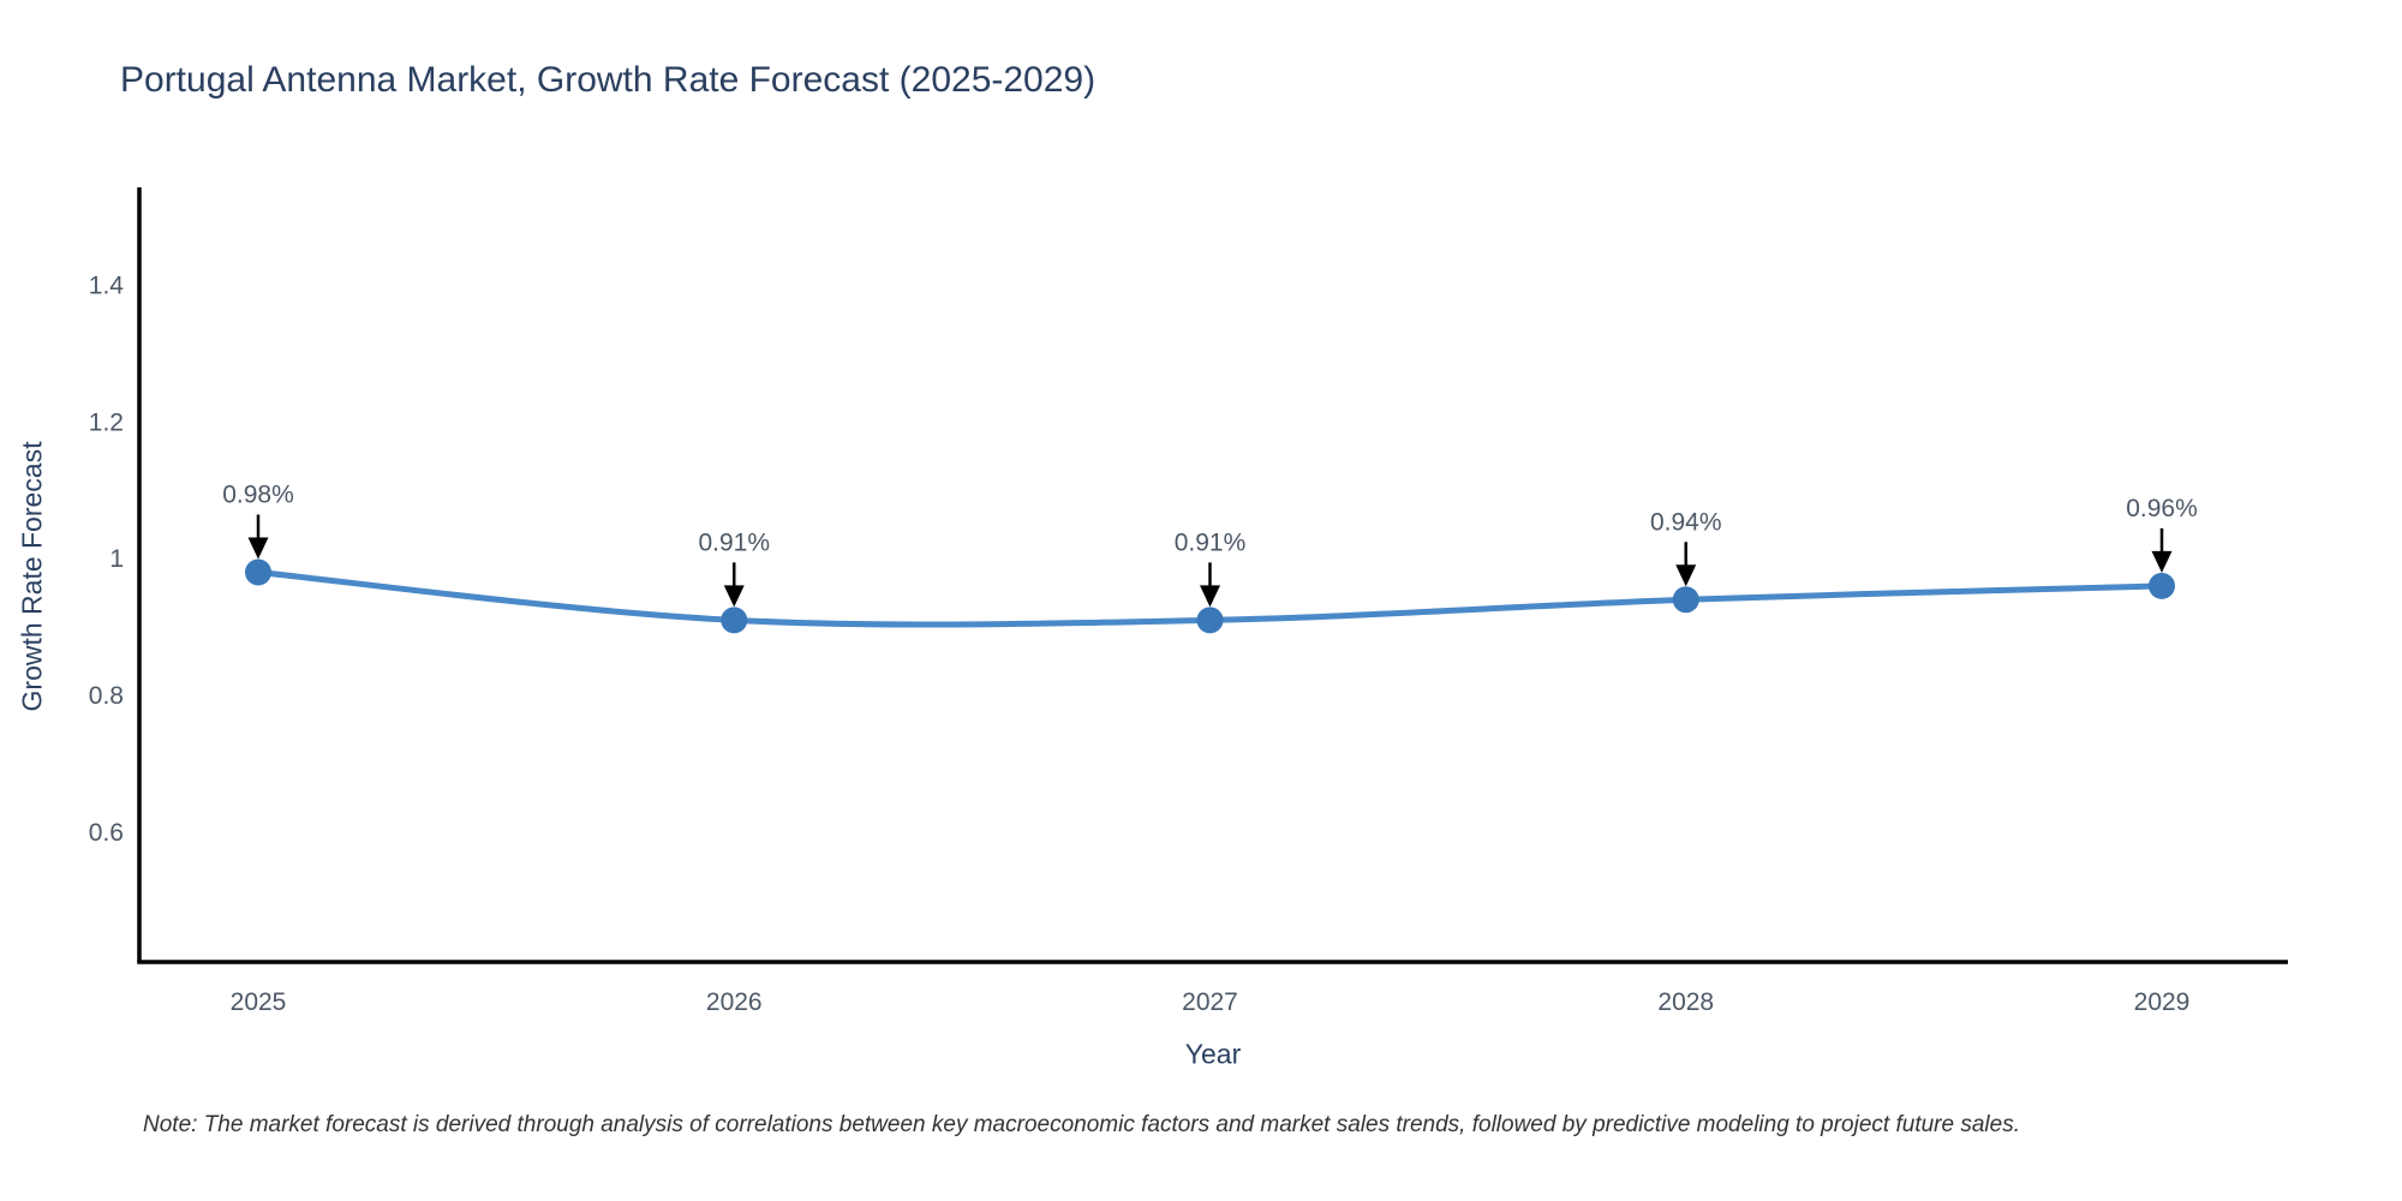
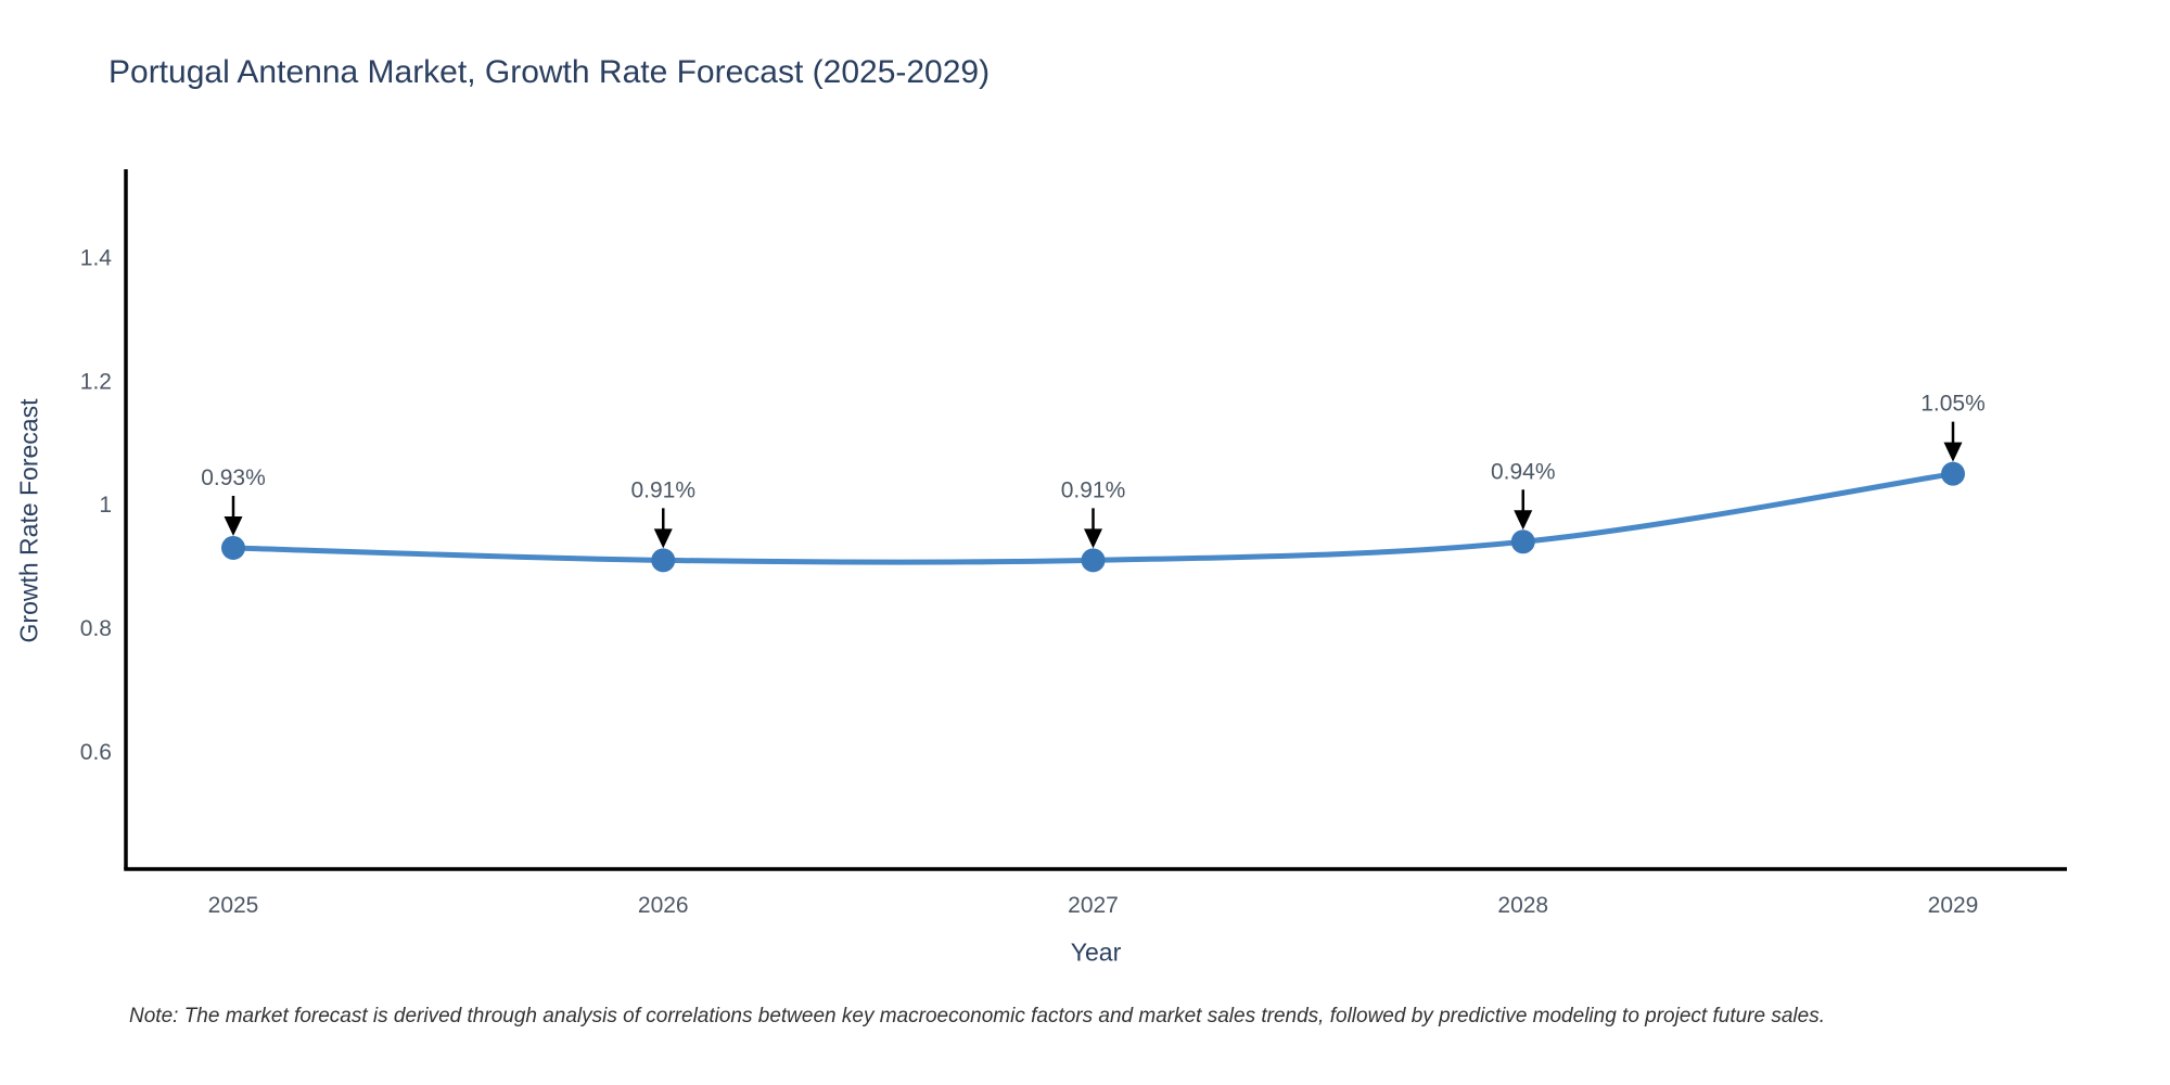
2025: 0.98% -> 0.93%
2029: 0.96% -> 1.05%
